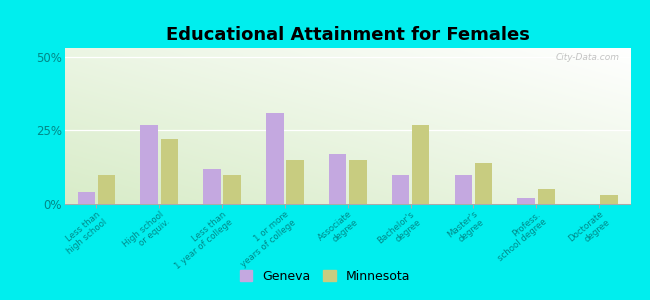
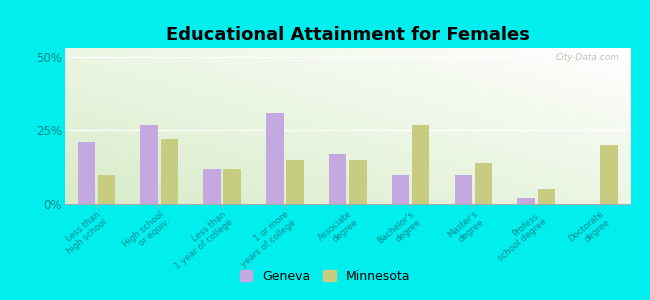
Geneva/Less than high school: 4% -> 21%
Minnesota/Less than 1 year of college: 10% -> 12%
Minnesota/Doctorate degree: 3% -> 20%
